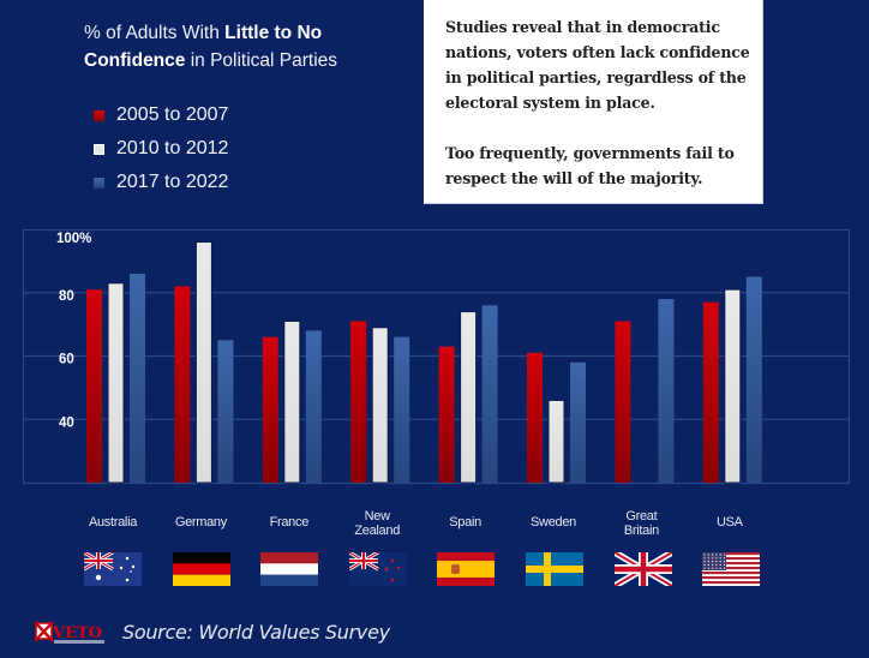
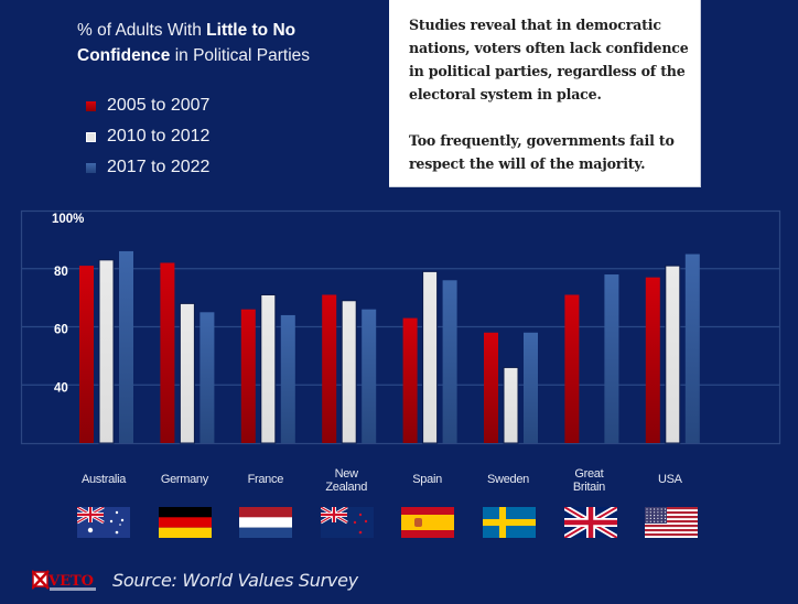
2010 to 2012/Germany: 96 -> 68
2017 to 2022/France: 68 -> 64
2010 to 2012/Spain: 74 -> 79
2005 to 2007/Sweden: 61 -> 58
